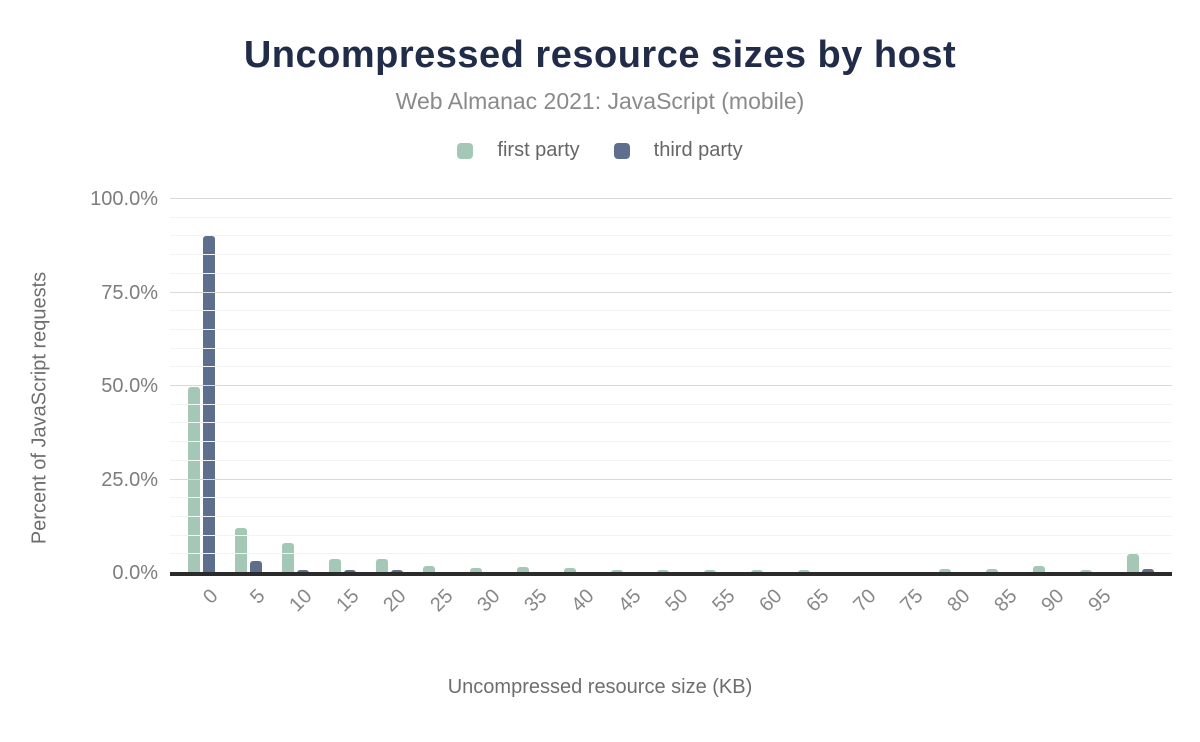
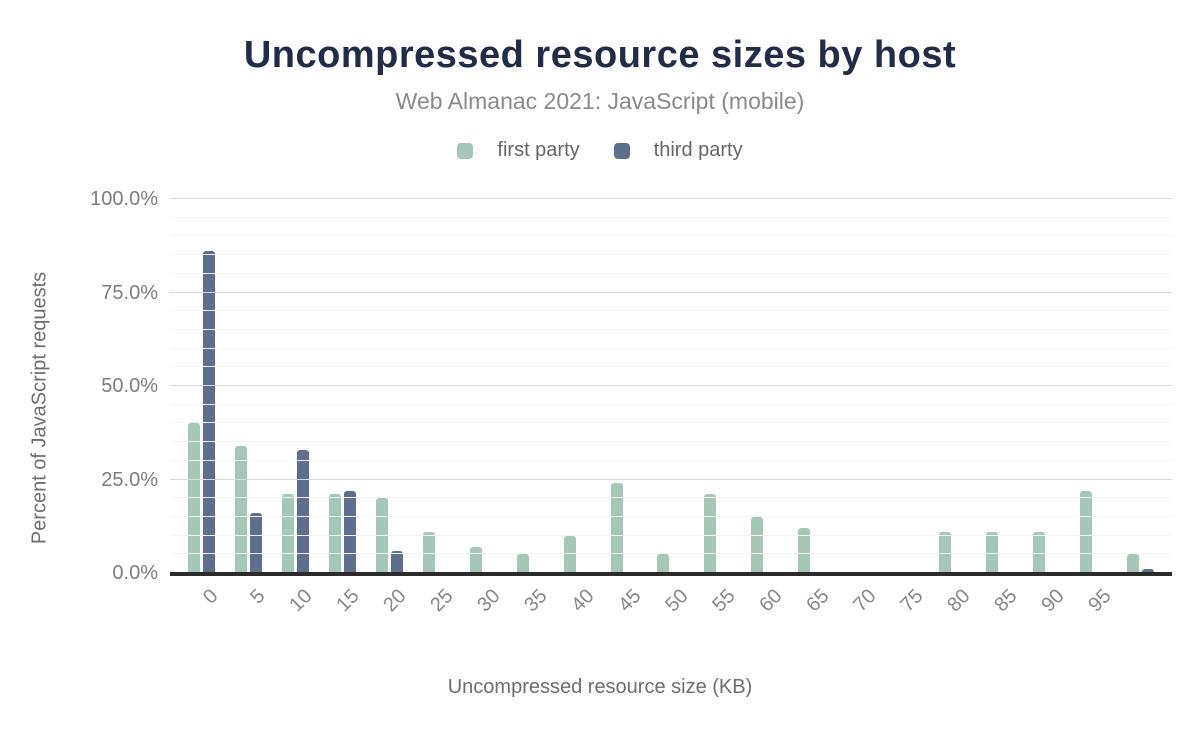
first party/0: 50% -> 40%
third party/0: 90% -> 86%
first party/5: 12% -> 34%
third party/5: 3% -> 16%
first party/10: 8% -> 21%
third party/10: 1% -> 33%
first party/15: 4% -> 21%
third party/15: 1% -> 22%
first party/20: 4% -> 20%
third party/20: 1% -> 6%
first party/25: 2% -> 11%
first party/30: 1% -> 7%
first party/35: 2% -> 5%
first party/40: 1% -> 10%
first party/45: 1% -> 24%
first party/50: 1% -> 5%
first party/55: 1% -> 21%
first party/60: 1% -> 15%
first party/65: 1% -> 12%
first party/80: 1% -> 11%
first party/85: 1% -> 11%
first party/90: 2% -> 11%
first party/95: 1% -> 22%
